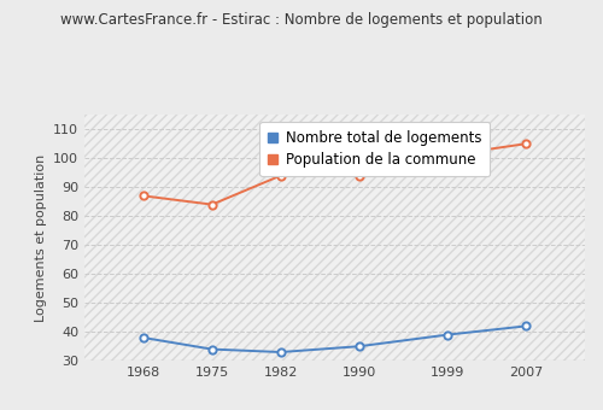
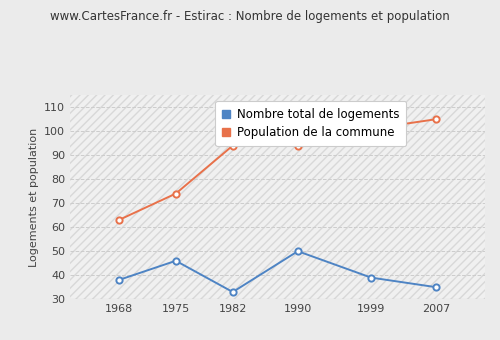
Population de la commune/1968: 87 -> 63
Nombre total de logements/1975: 34 -> 46
Population de la commune/1975: 84 -> 74
Nombre total de logements/1990: 35 -> 50
Nombre total de logements/2007: 42 -> 35
